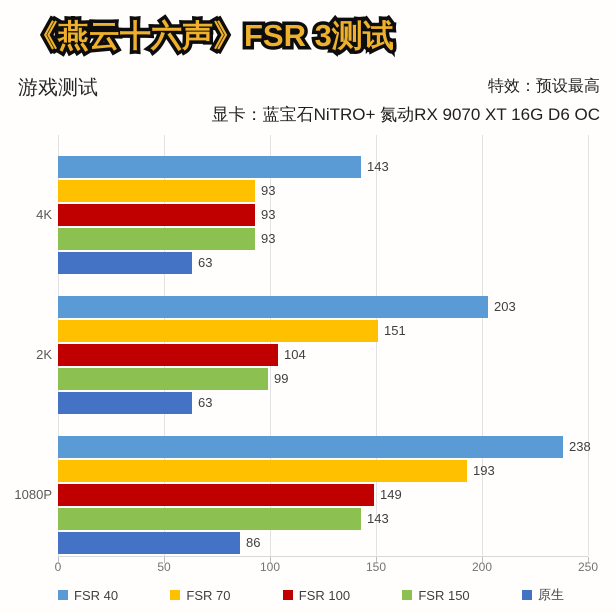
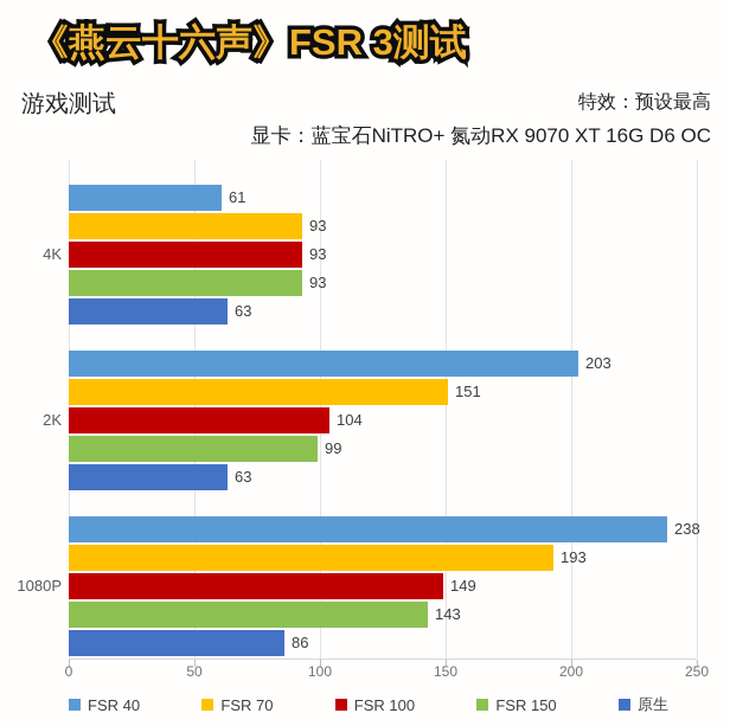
FSR 40/4K: 143 -> 61
